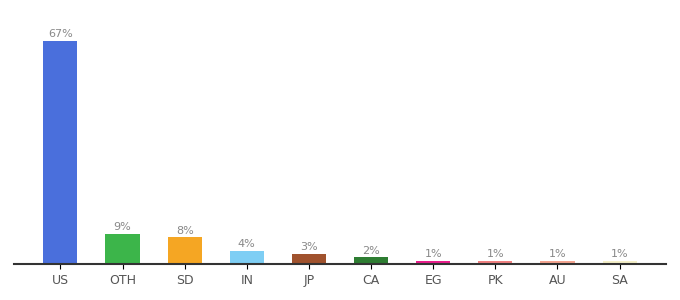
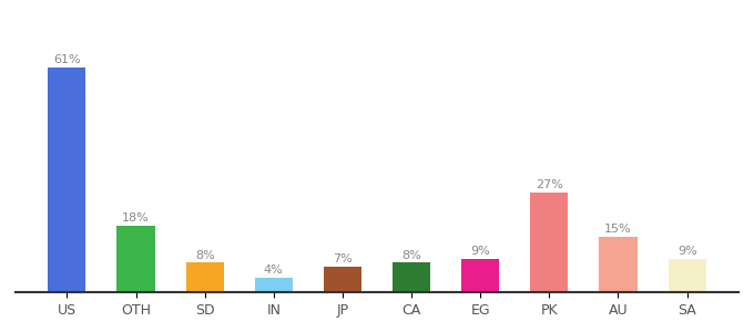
US: 67% -> 61%
OTH: 9% -> 18%
JP: 3% -> 7%
CA: 2% -> 8%
EG: 1% -> 9%
PK: 1% -> 27%
AU: 1% -> 15%
SA: 1% -> 9%
